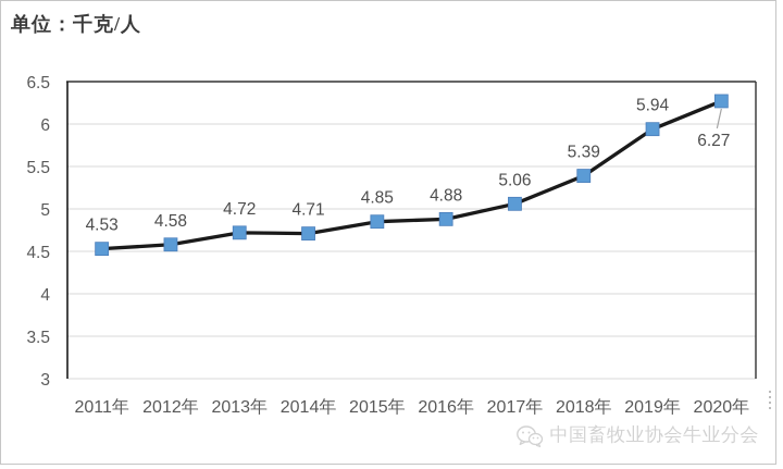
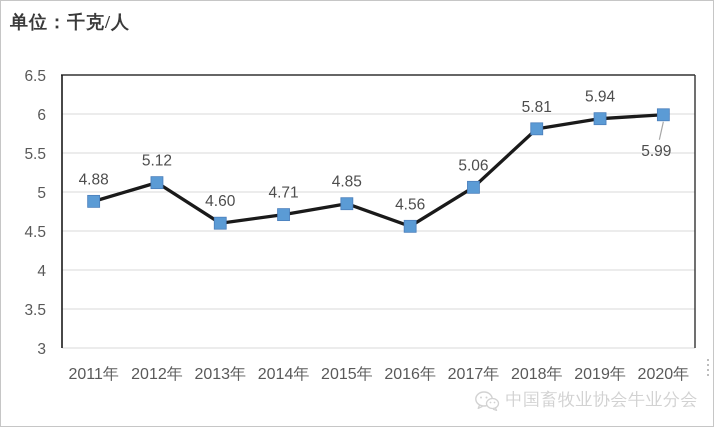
2011年: 4.53 -> 4.88
2012年: 4.58 -> 5.12
2013年: 4.72 -> 4.60
2016年: 4.88 -> 4.56
2018年: 5.39 -> 5.81
2020年: 6.27 -> 5.99
